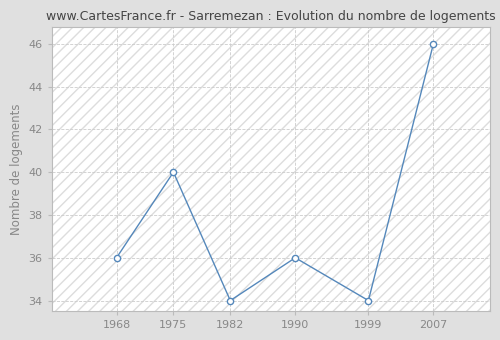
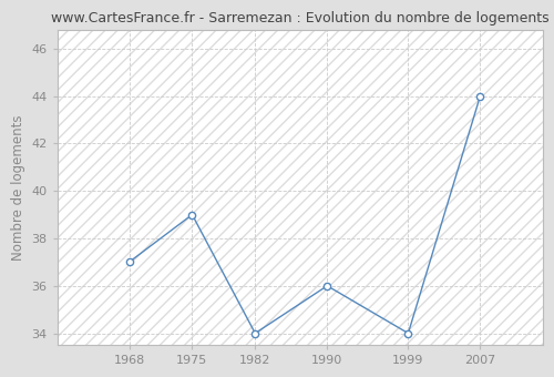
1968: 36 -> 37
1975: 40 -> 39
2007: 46 -> 44
